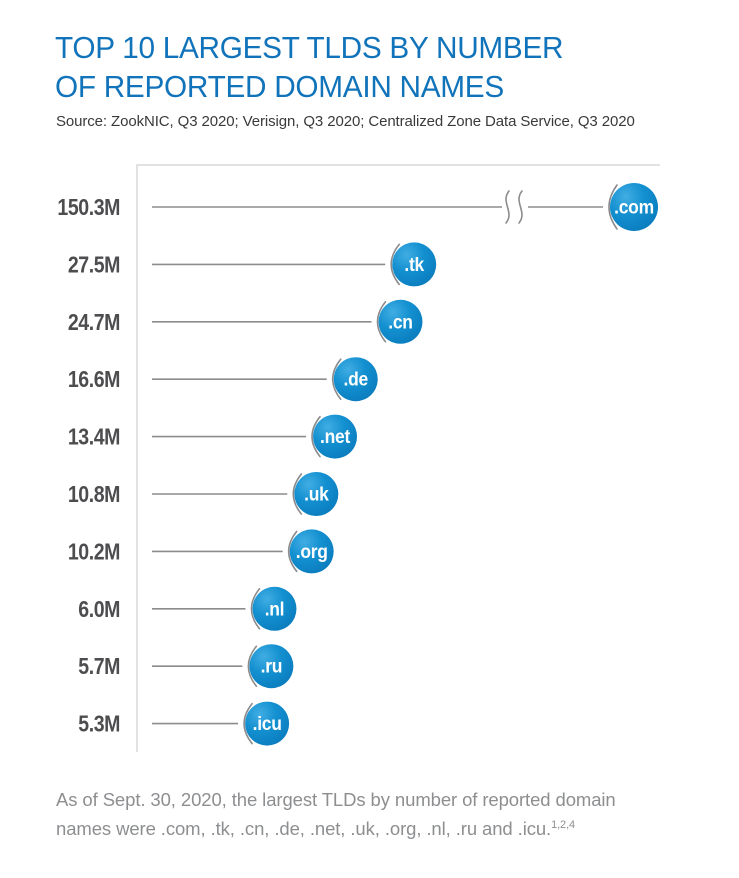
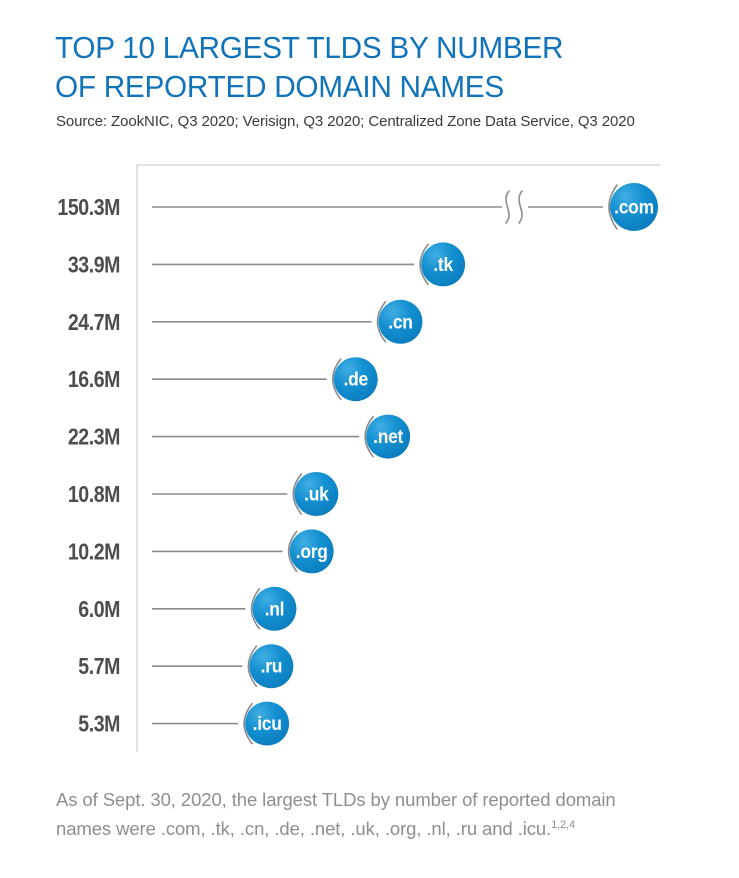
.tk: 27.5M -> 33.9M
.net: 13.4M -> 22.3M
